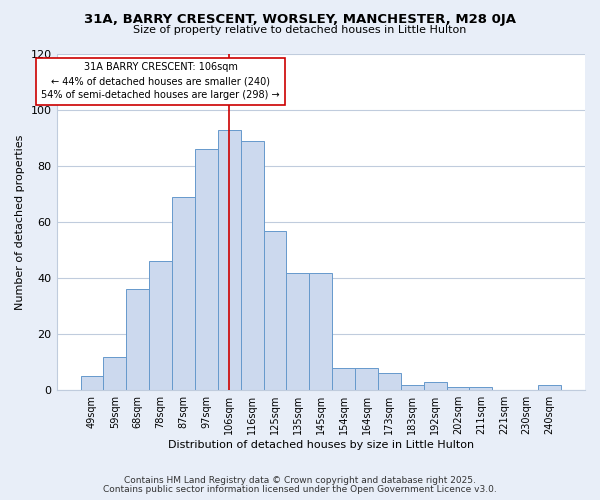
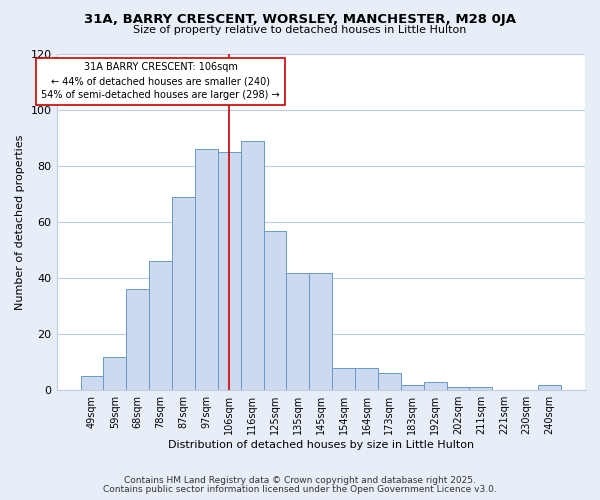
106sqm: 93 -> 85
